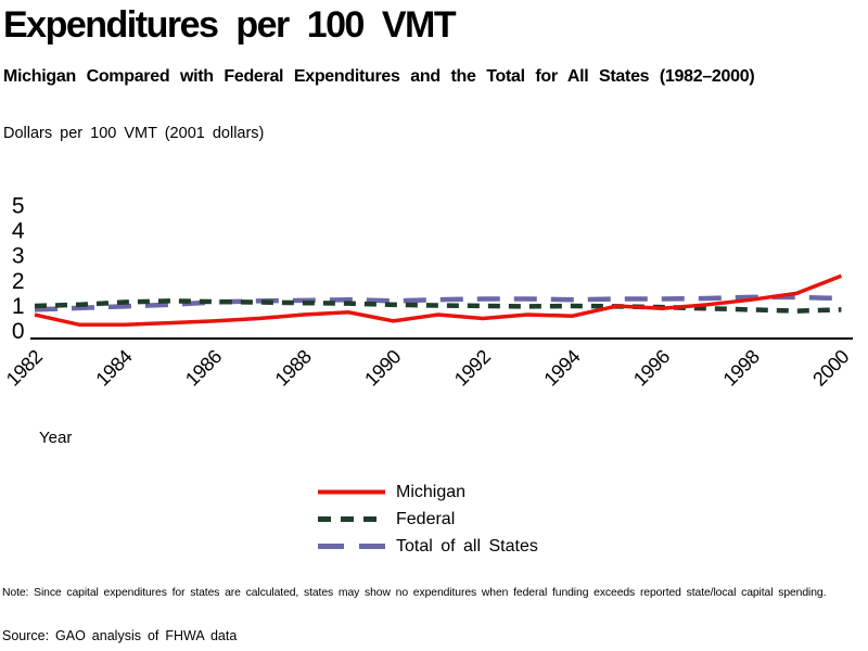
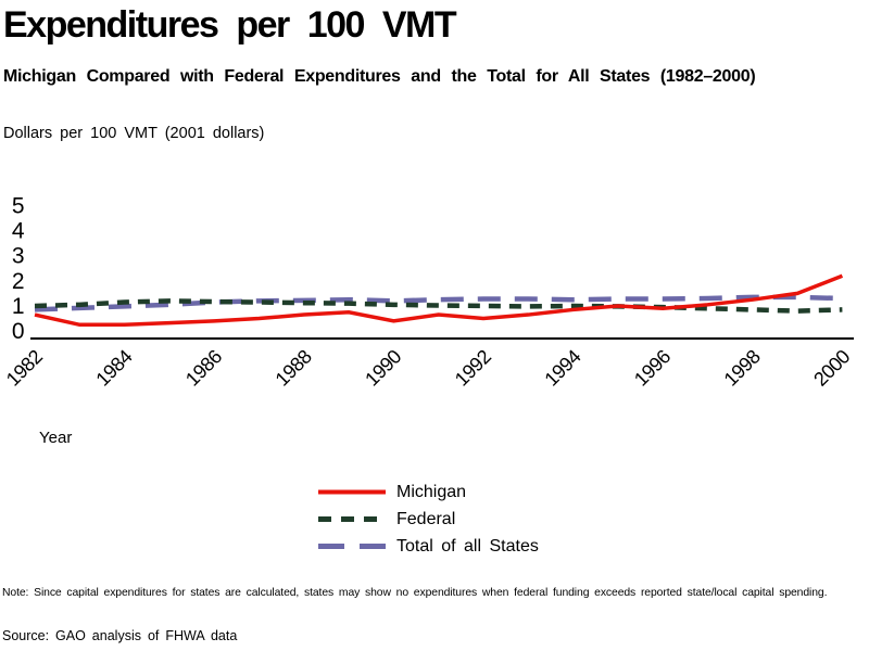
Michigan/1994: 0.9 -> 1.1
